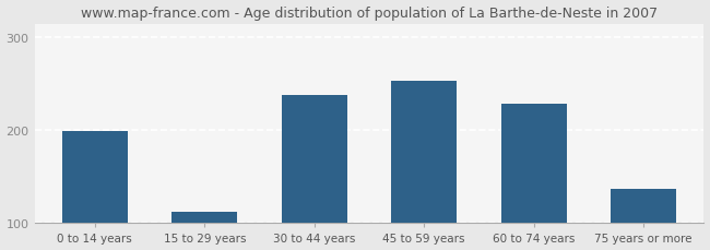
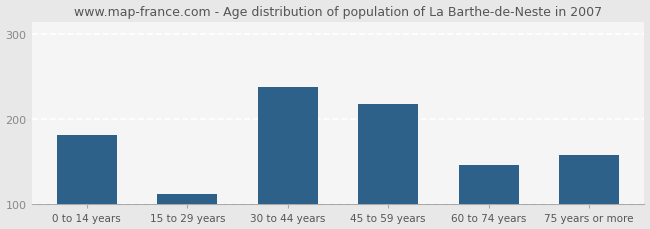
0 to 14 years: 199 -> 182
45 to 59 years: 253 -> 218
60 to 74 years: 229 -> 146
75 years or more: 137 -> 158
